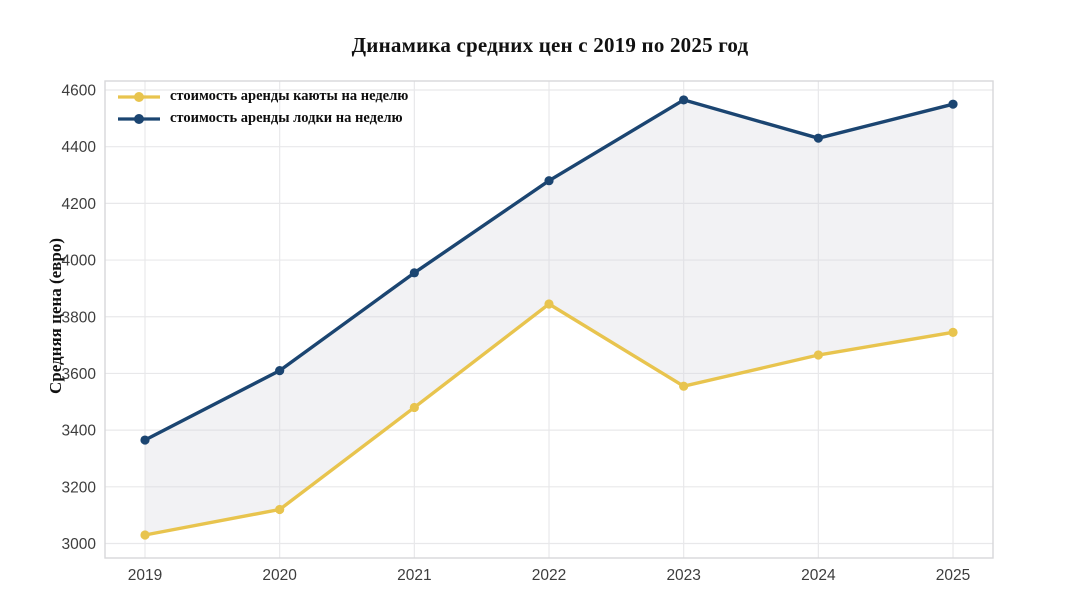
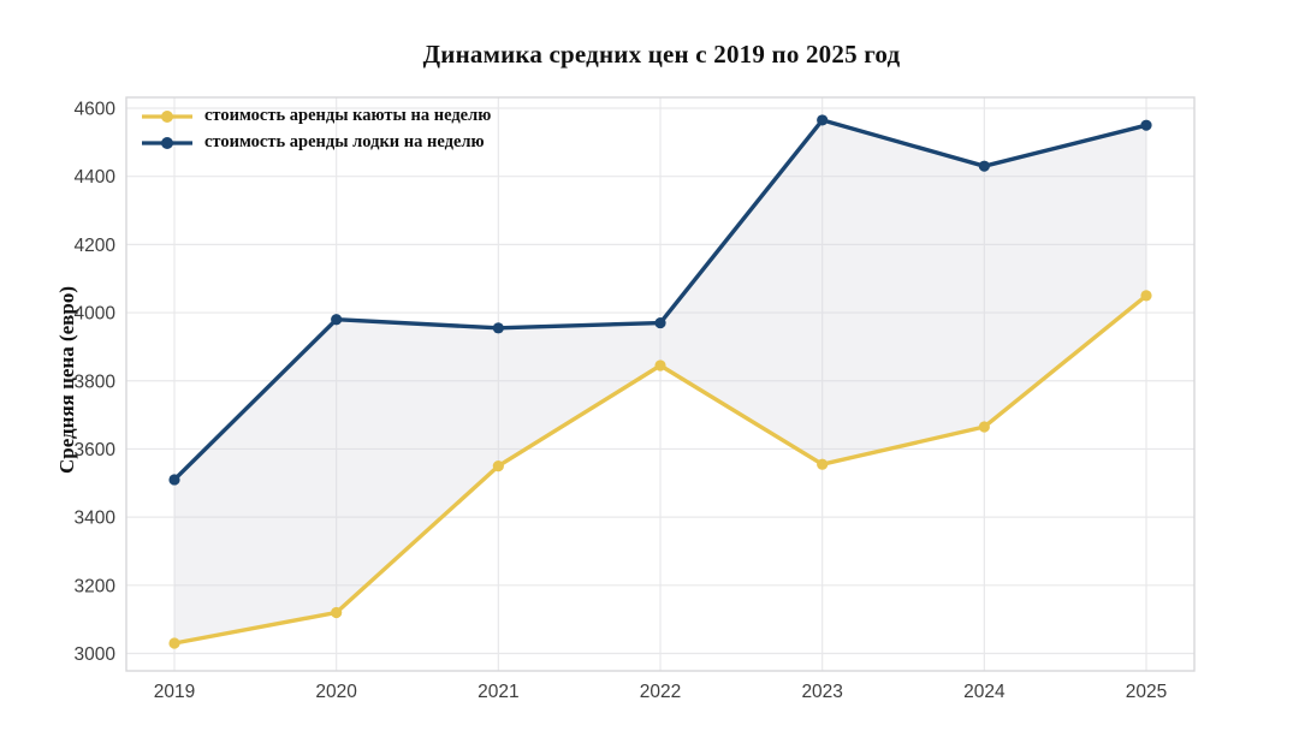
стоимость аренды лодки на неделю/2019: 3360 -> 3510
стоимость аренды лодки на неделю/2020: 3610 -> 3980
стоимость аренды каюты на неделю/2021: 3480 -> 3550
стоимость аренды лодки на неделю/2022: 4280 -> 3970
стоимость аренды каюты на неделю/2025: 3740 -> 4050
